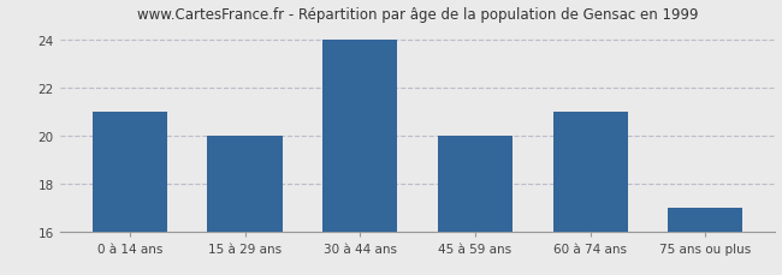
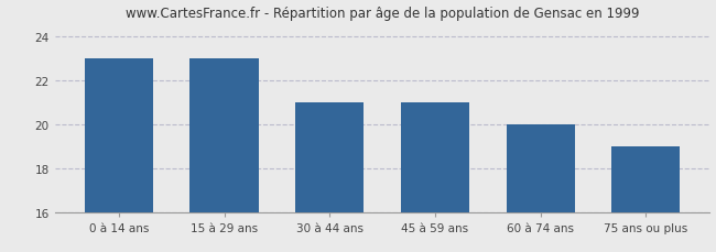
0 à 14 ans: 21 -> 23
15 à 29 ans: 20 -> 23
30 à 44 ans: 24 -> 21
45 à 59 ans: 20 -> 21
60 à 74 ans: 21 -> 20
75 ans ou plus: 17 -> 19
